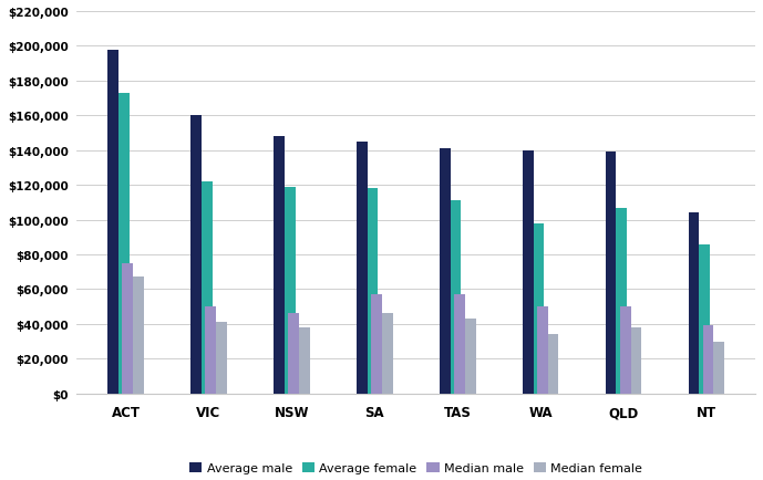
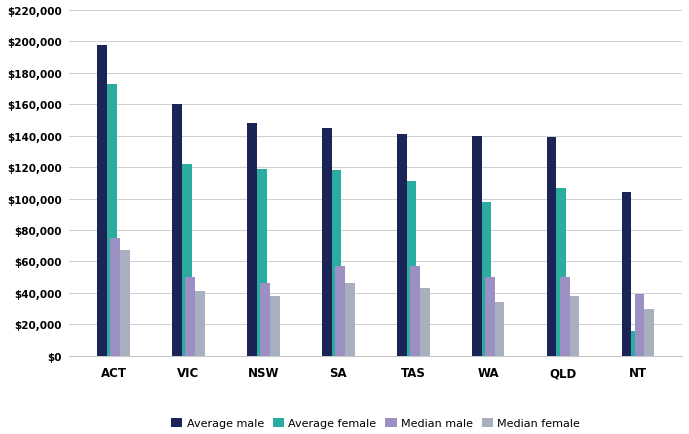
Average female/NT: $86,000 -> $16,000
